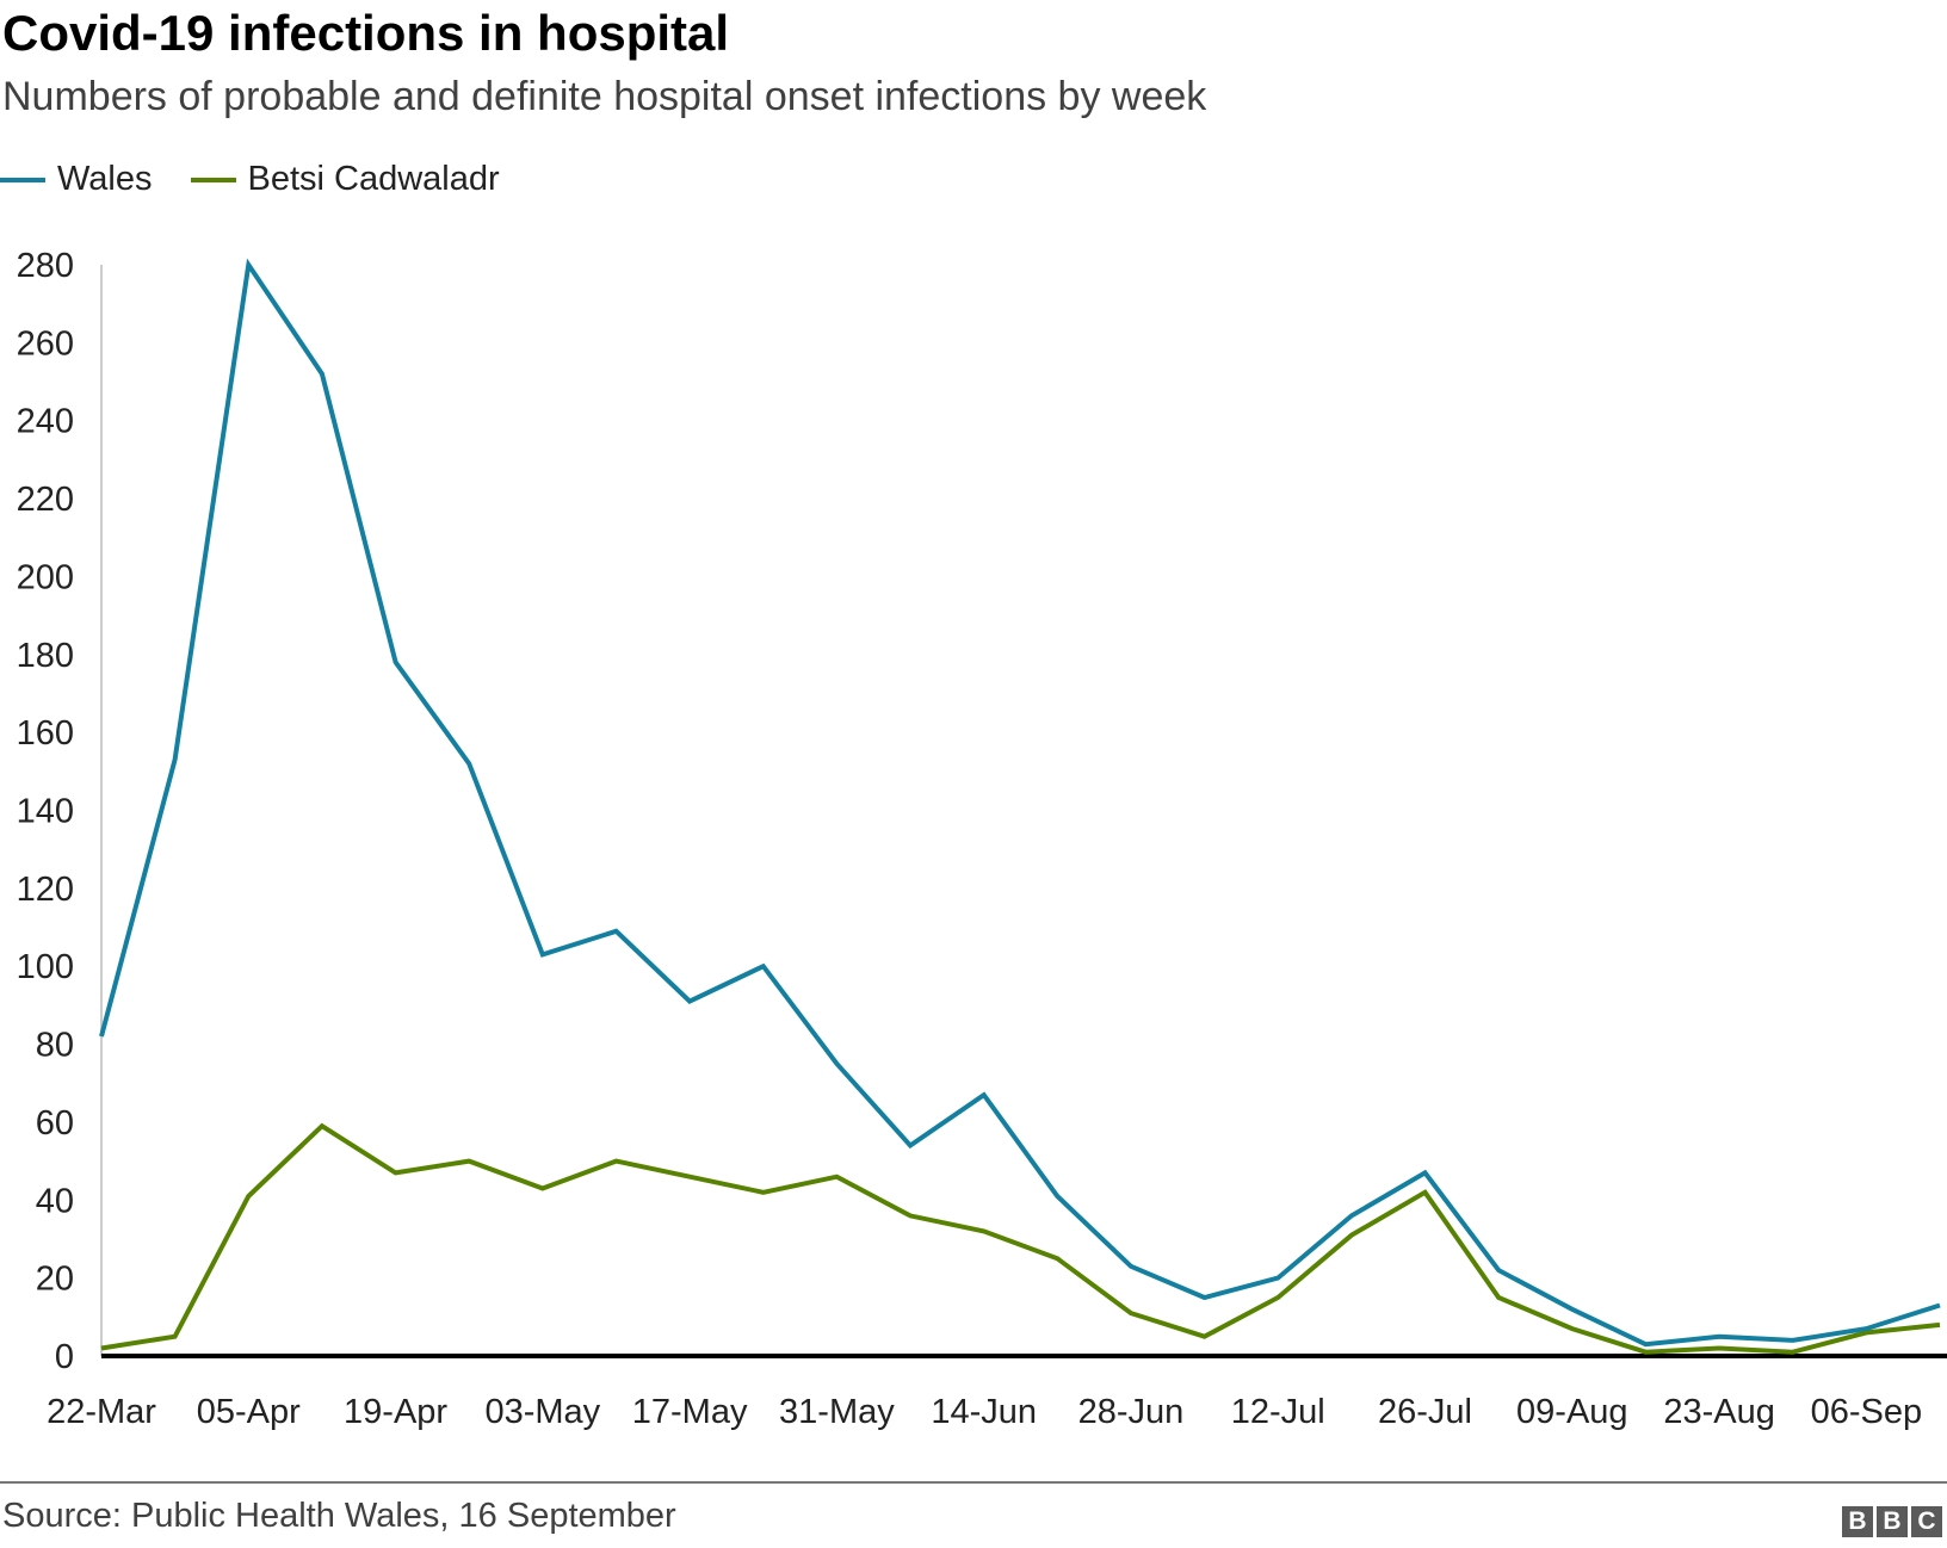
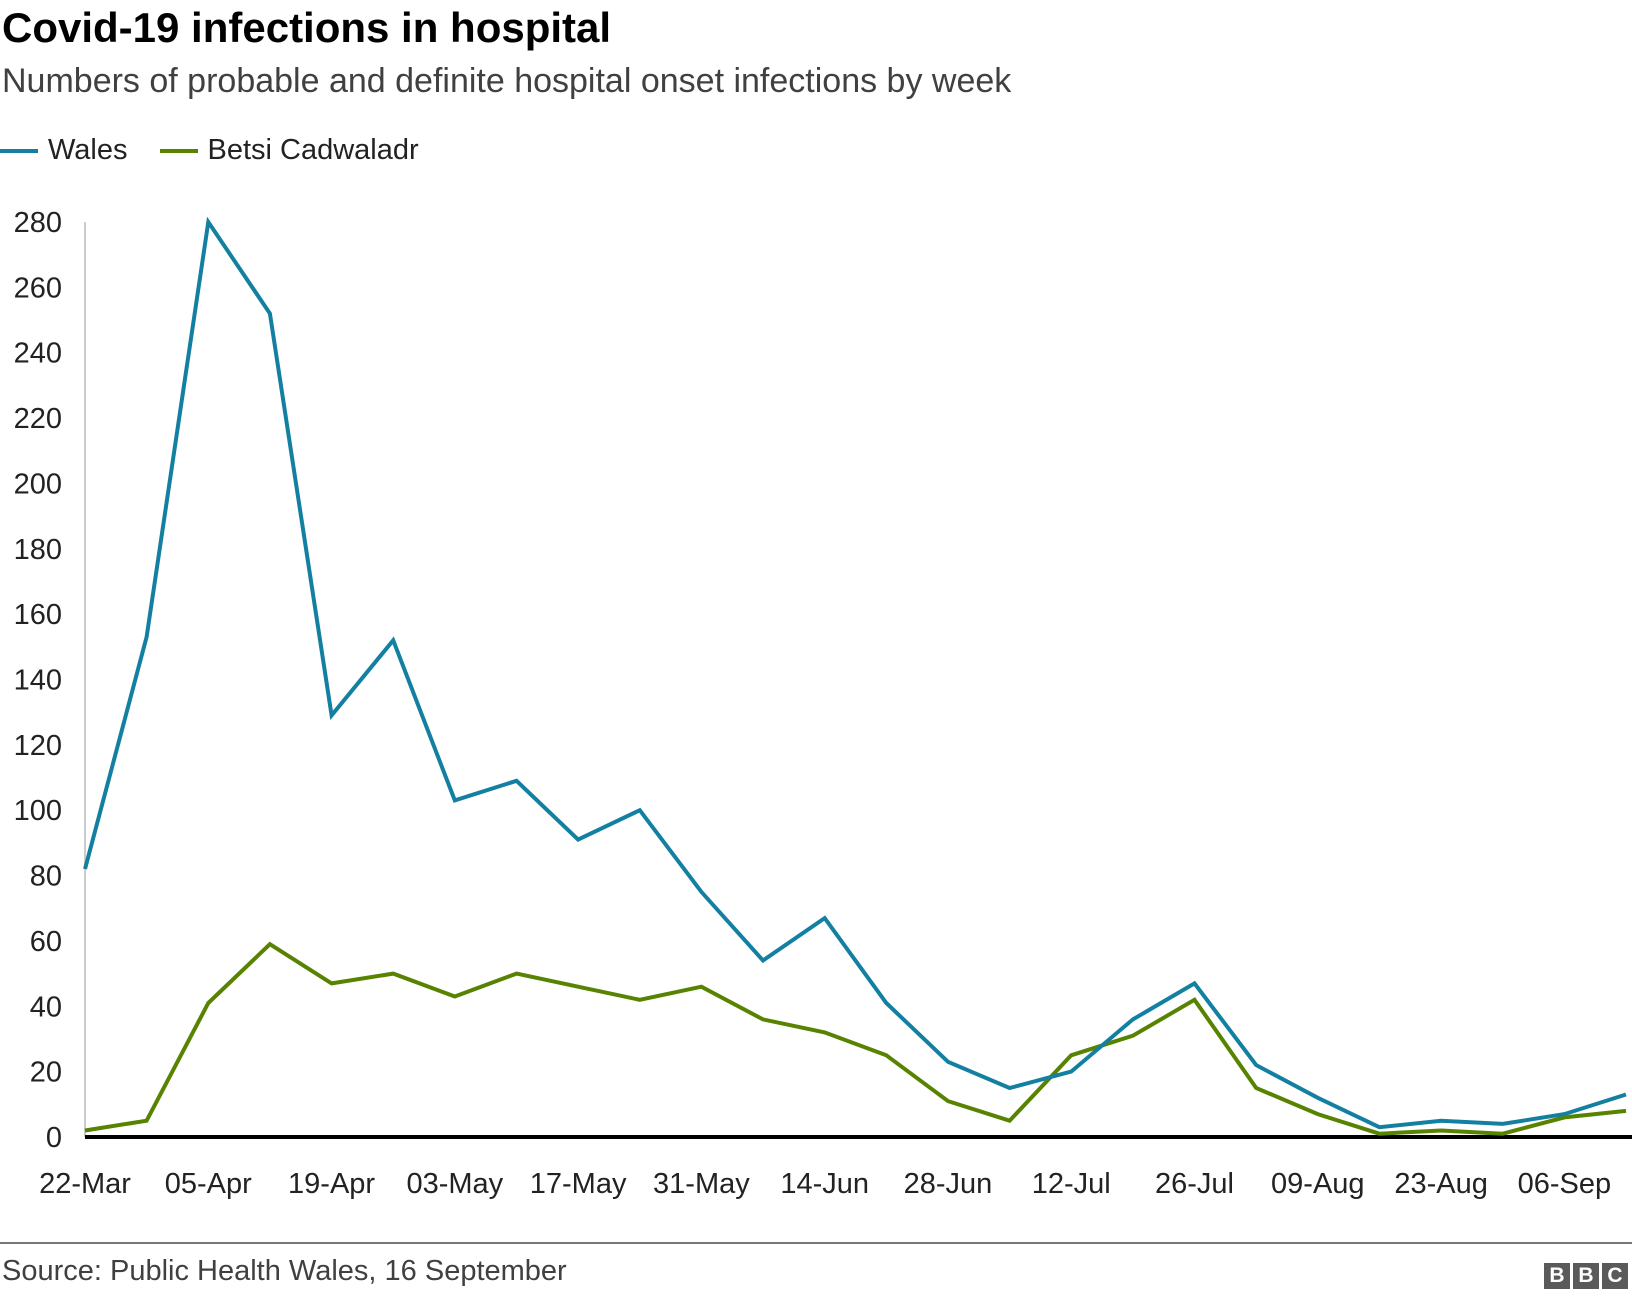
Wales/19-Apr: 178 -> 129
Betsi Cadwaladr/12-Jul: 15 -> 25
